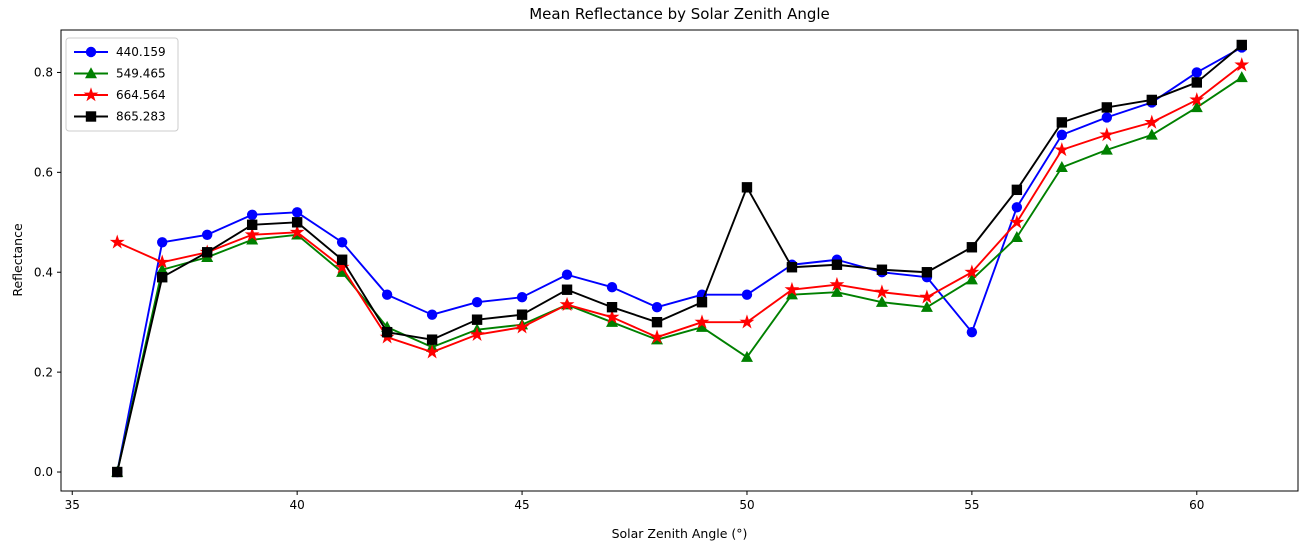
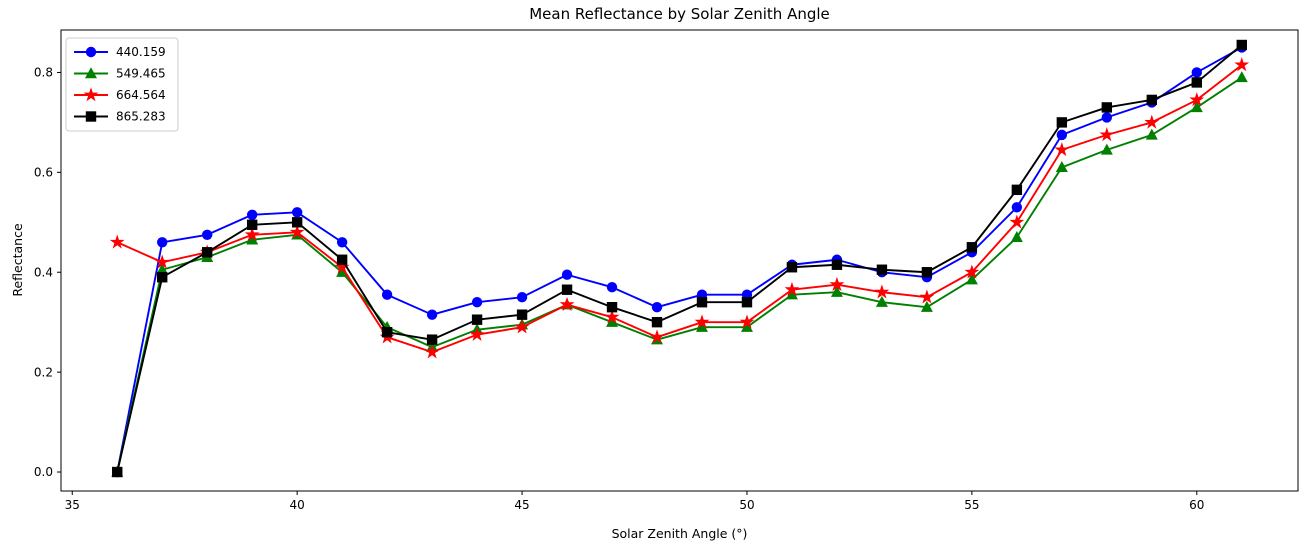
549.465/50: 0.23 -> 0.29
865.283/50: 0.57 -> 0.34
440.159/55: 0.28 -> 0.44
